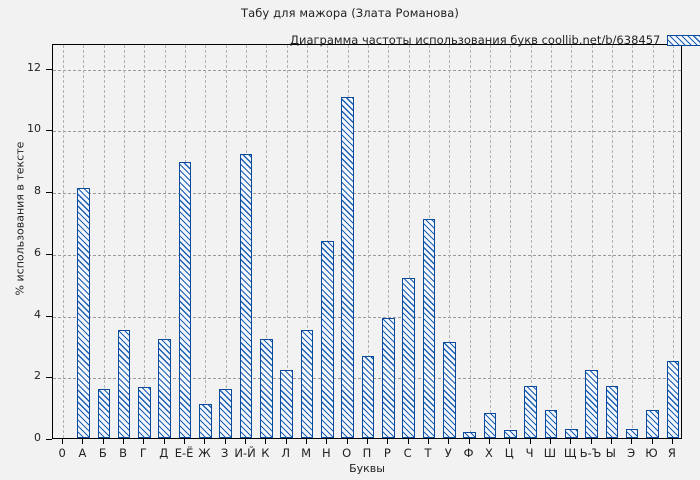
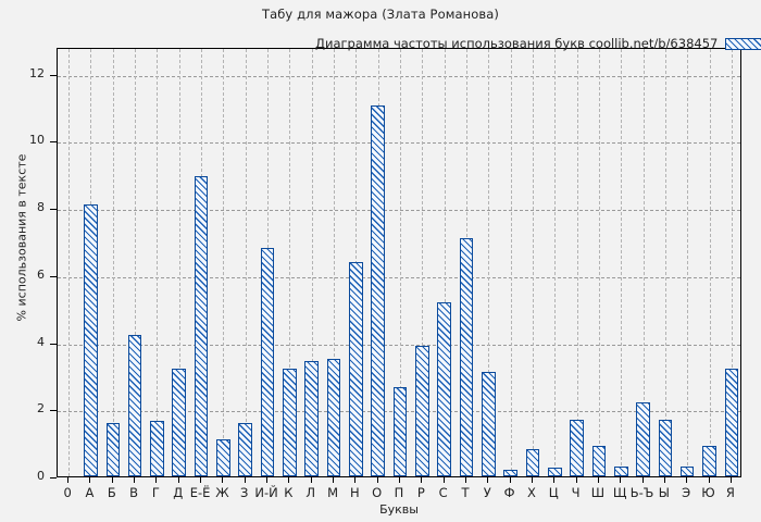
В: 3.5 -> 4.2
И-Й: 9.2 -> 6.8
Л: 2.2 -> 3.5
Я: 2.5 -> 3.2
